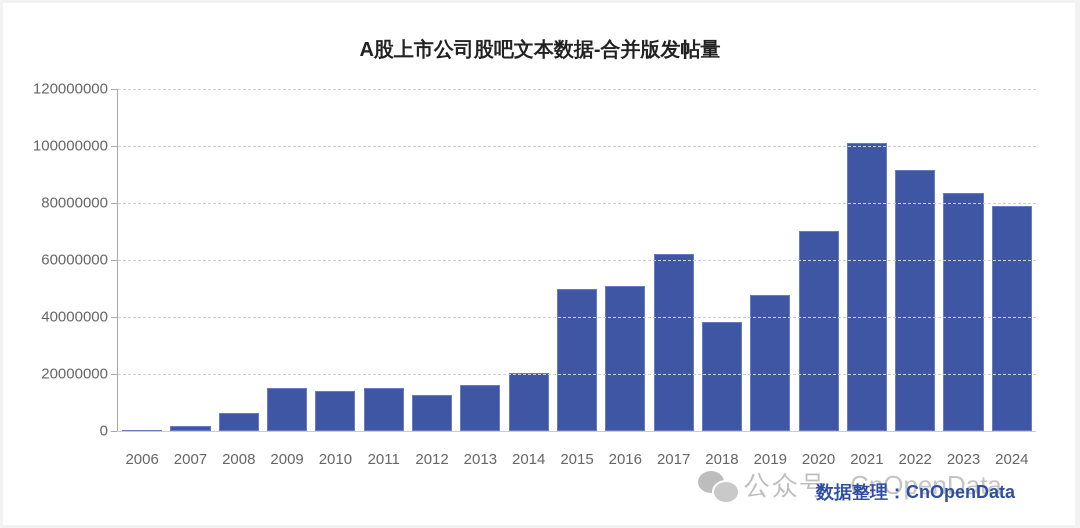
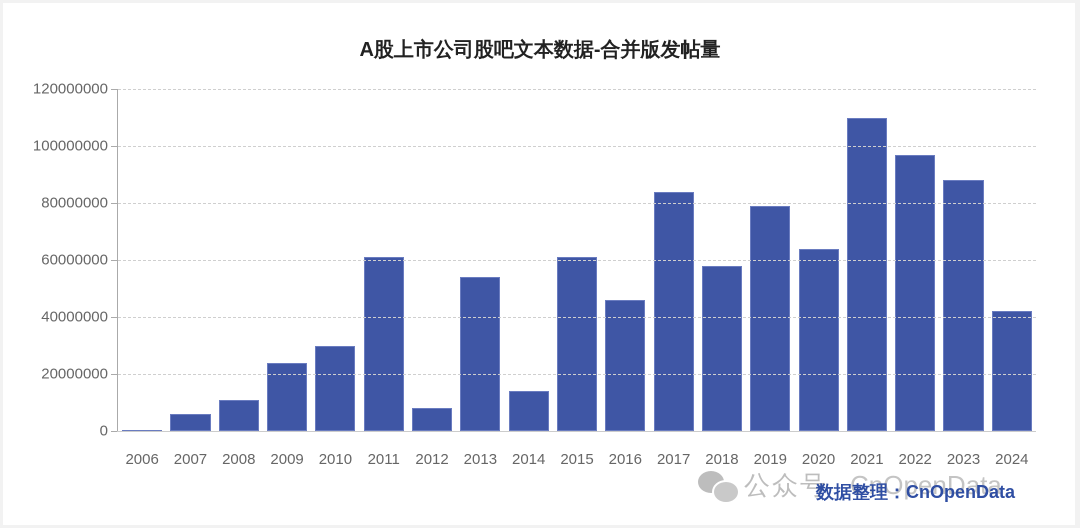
2007: 2000000 -> 6000000
2008: 6000000 -> 11000000
2009: 15000000 -> 24000000
2010: 14000000 -> 30000000
2011: 15000000 -> 61000000
2012: 13000000 -> 8000000
2013: 16000000 -> 54000000
2014: 20000000 -> 14000000
2015: 50000000 -> 61000000
2016: 51000000 -> 46000000
2017: 62000000 -> 84000000
2018: 38000000 -> 58000000
2019: 48000000 -> 79000000
2020: 70000000 -> 64000000
2021: 101000000 -> 110000000
2022: 92000000 -> 97000000
2023: 84000000 -> 88000000
2024: 79000000 -> 42000000
